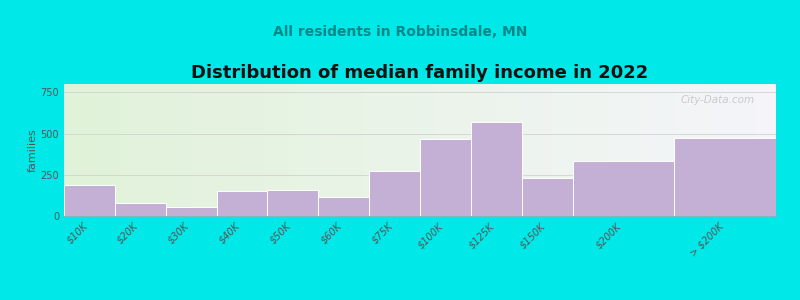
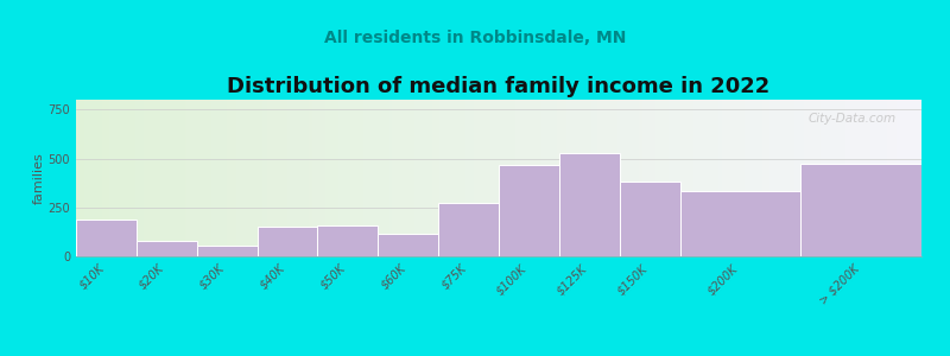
$125K: 570 -> 530
$150K: 230 -> 380
